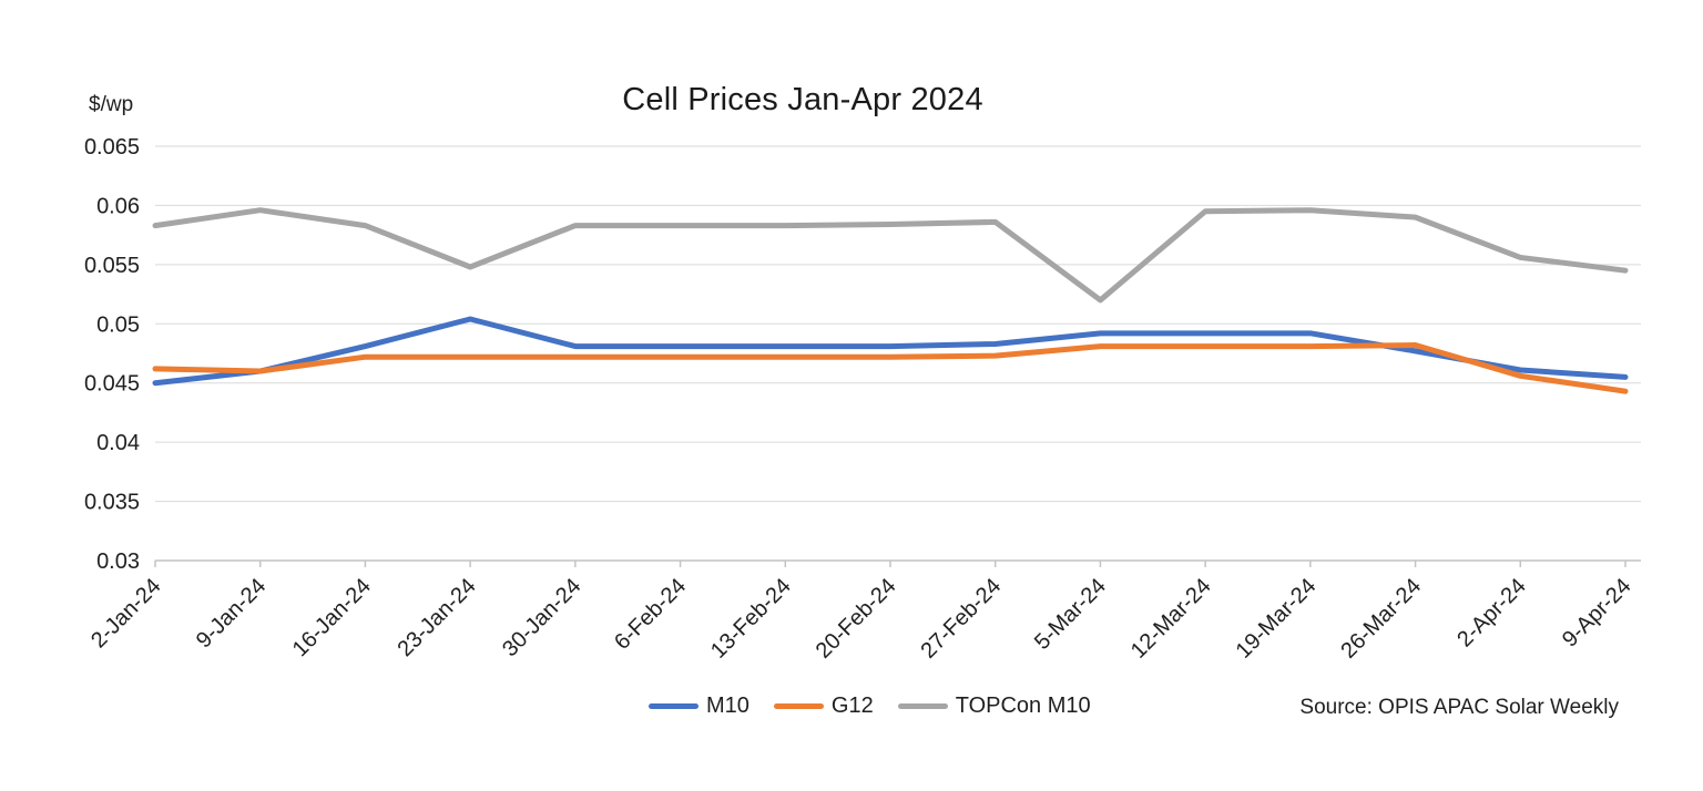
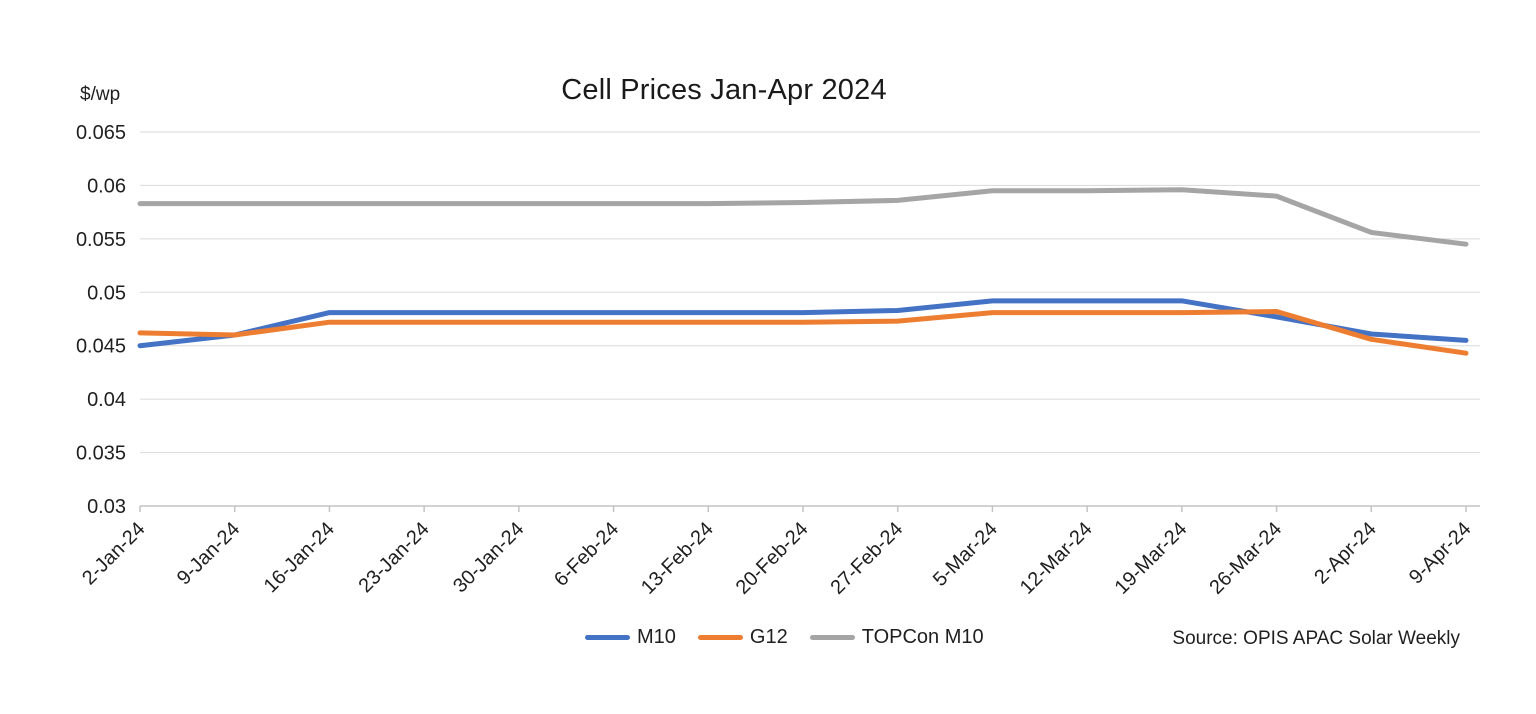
TOPCon M10/9-Jan-24: 0.0596 -> 0.0583
M10/23-Jan-24: 0.0504 -> 0.0481
TOPCon M10/23-Jan-24: 0.0548 -> 0.0583
TOPCon M10/5-Mar-24: 0.0520 -> 0.0595
